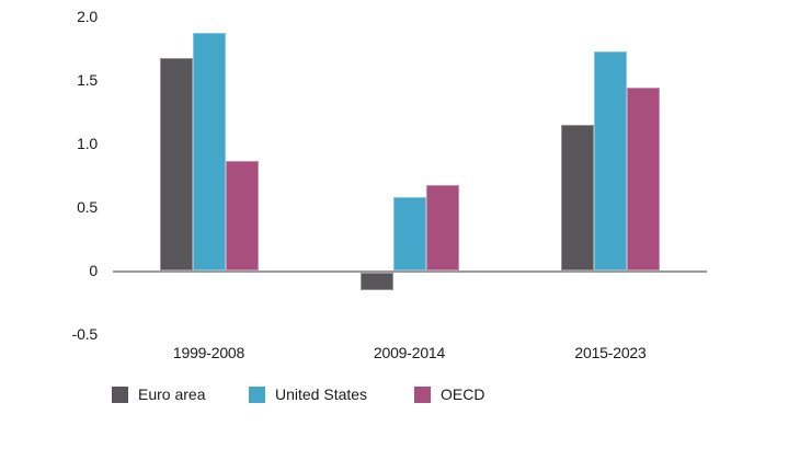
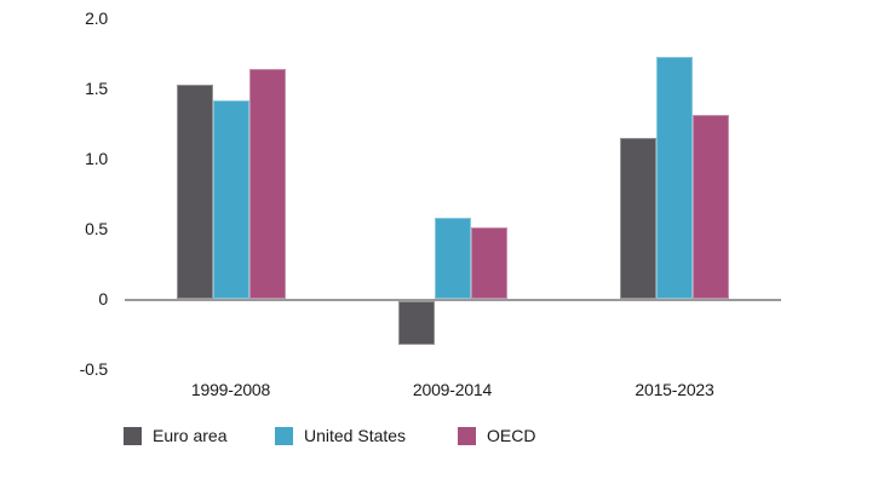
Euro area/1999-2008: 1.67 -> 1.53
United States/1999-2008: 1.87 -> 1.41
OECD/1999-2008: 0.86 -> 1.64
Euro area/2009-2014: -0.14 -> -0.31
OECD/2009-2014: 0.67 -> 0.51
OECD/2015-2023: 1.44 -> 1.31
